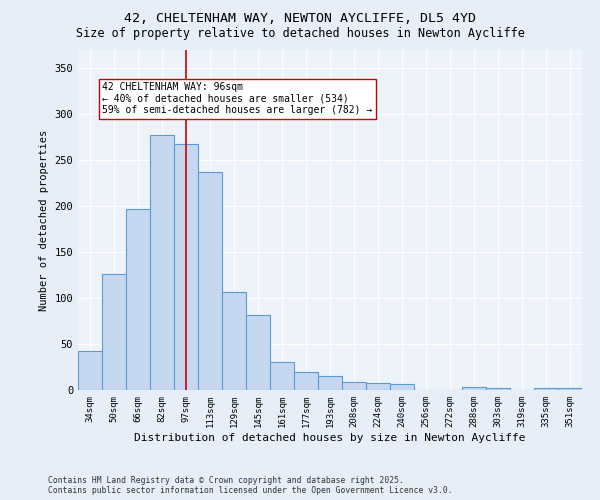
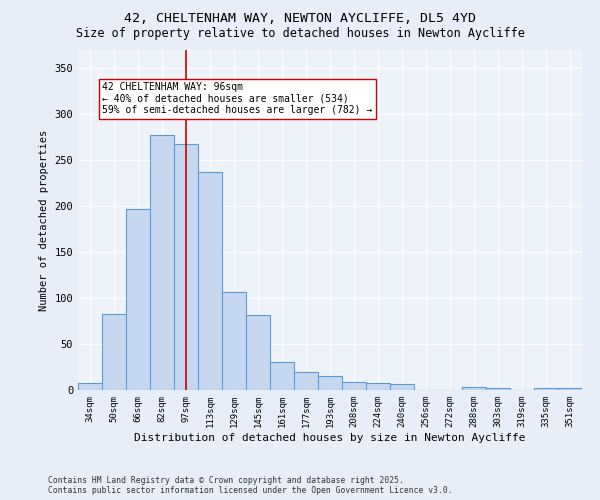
34sqm: 42 -> 8
50sqm: 126 -> 83
